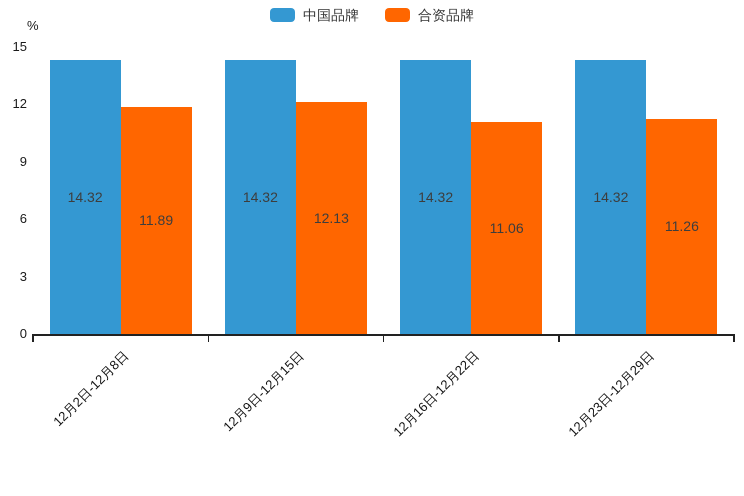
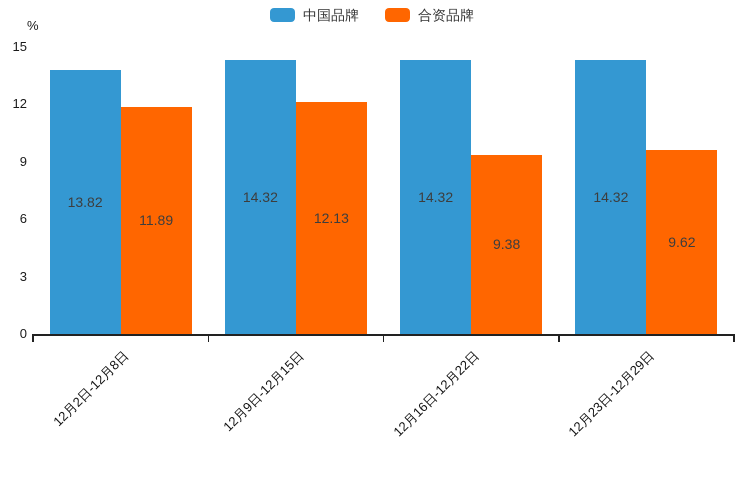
中国品牌/12月2日-12月8日: 14.32 -> 13.82
合资品牌/12月16日-12月22日: 11.06 -> 9.38
合资品牌/12月23日-12月29日: 11.26 -> 9.62
